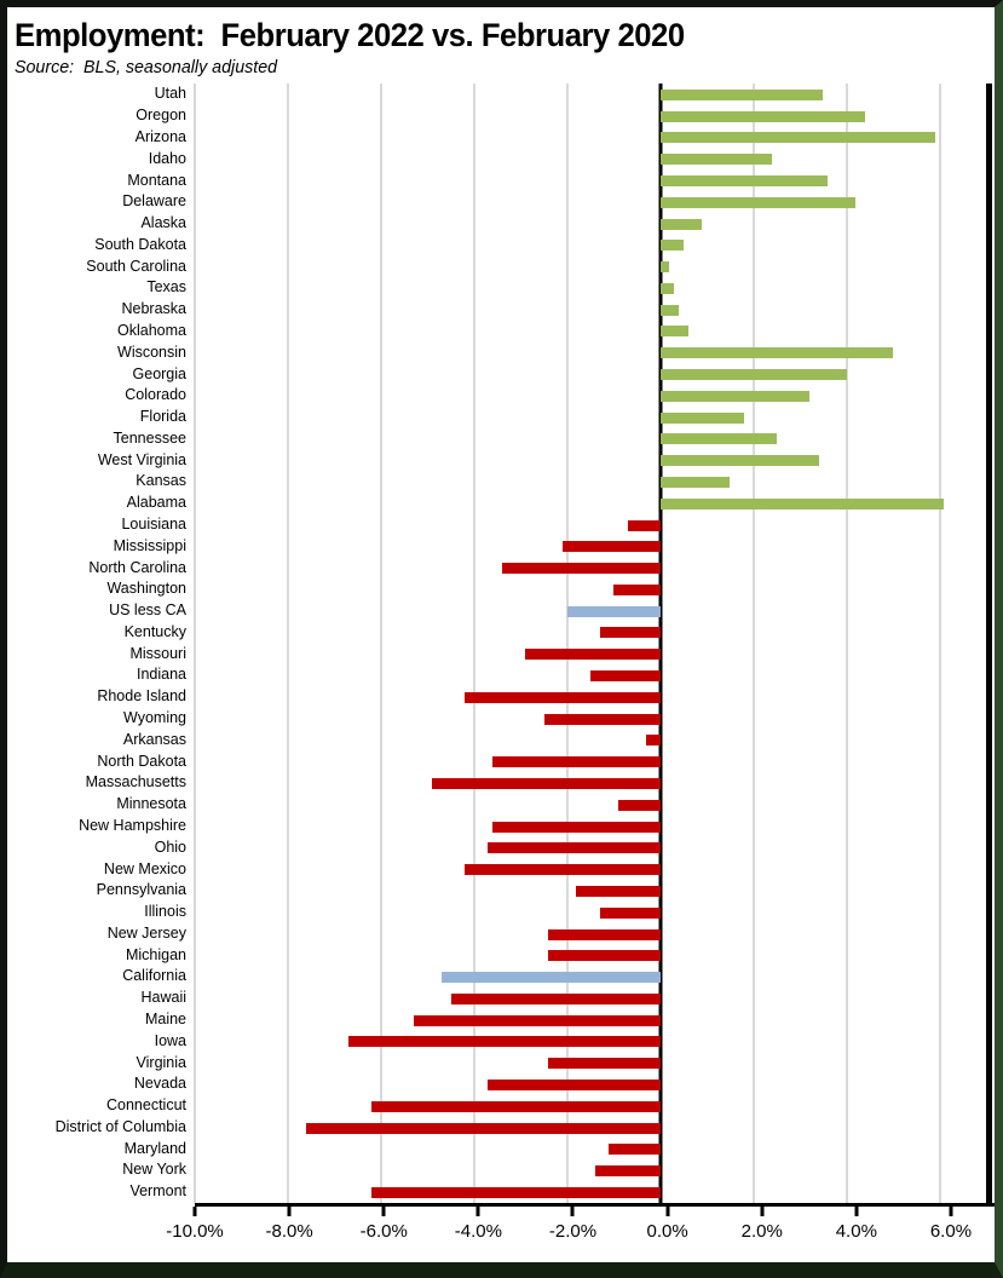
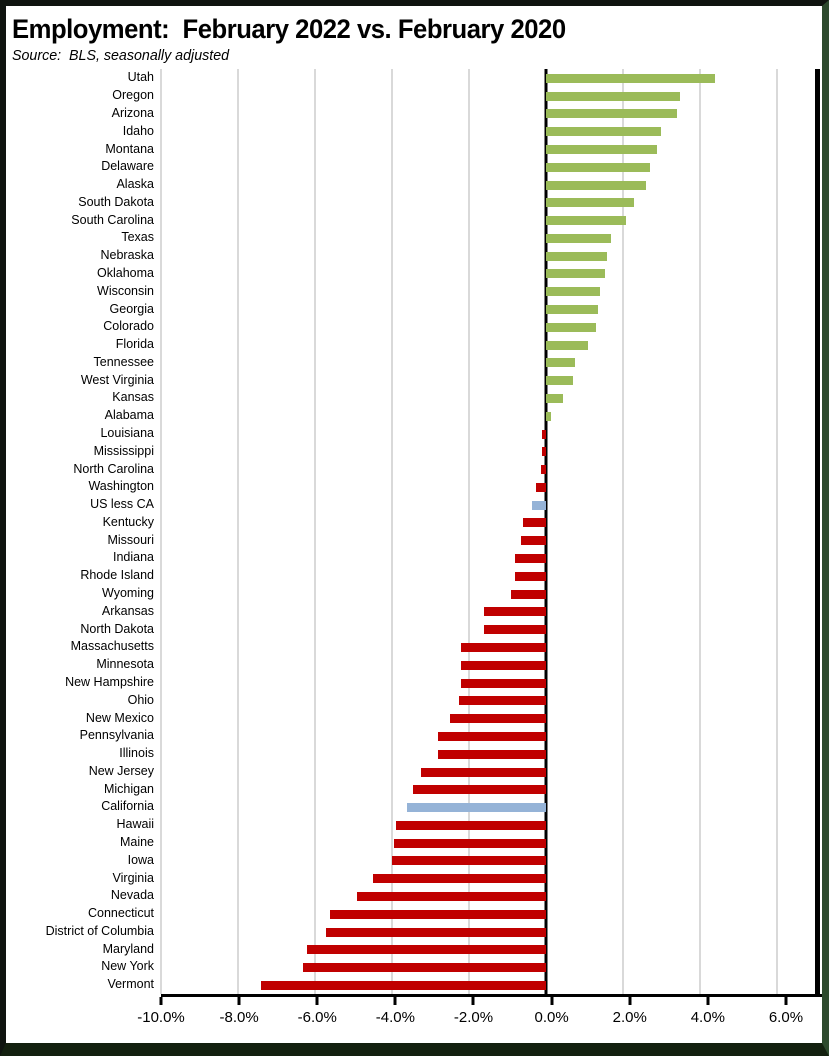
Utah: 3.5% -> 4.4%
Oregon: 4.4% -> 3.5%
Arizona: 5.9% -> 3.4%
Idaho: 2.4% -> 3.0%
Montana: 3.6% -> 2.9%
Delaware: 4.2% -> 2.7%
Alaska: 0.9% -> 2.6%
South Dakota: 0.5% -> 2.3%
South Carolina: 0.2% -> 2.1%
Texas: 0.3% -> 1.7%
Nebraska: 0.4% -> 1.6%
Oklahoma: 0.6% -> 1.6%
Wisconsin: 5.0% -> 1.4%
Georgia: 4.0% -> 1.4%
Colorado: 3.2% -> 1.3%
Florida: 1.8% -> 1.1%
Tennessee: 2.5% -> 0.8%
West Virginia: 3.4% -> 0.7%
Kansas: 1.5% -> 0.5%
Alabama: 6.1% -> 0.1%
Louisiana: -0.7% -> -0.1%
Mississippi: -2.1% -> -0.1%
North Carolina: -3.4% -> -0.1%
Washington: -1.0% -> -0.2%
US less CA: -2.0% -> -0.3%
Kentucky: -1.3% -> -0.6%
Missouri: -2.9% -> -0.7%
Indiana: -1.5% -> -0.8%
Rhode Island: -4.2% -> -0.8%
Wyoming: -2.5% -> -0.9%
Arkansas: -0.3% -> -1.6%
North Dakota: -3.6% -> -1.6%
Massachusetts: -4.9% -> -2.2%
Minnesota: -0.9% -> -2.2%
New Hampshire: -3.6% -> -2.2%
Ohio: -3.7% -> -2.2%
New Mexico: -4.2% -> -2.5%
Pennsylvania: -1.8% -> -2.8%
Illinois: -1.3% -> -2.8%
New Jersey: -2.4% -> -3.2%
Michigan: -2.4% -> -3.5%
California: -4.7% -> -3.6%
Hawaii: -4.5% -> -3.9%
Maine: -5.3% -> -4.0%
Iowa: -6.7% -> -4.0%
Virginia: -2.4% -> -4.5%
Nevada: -3.7% -> -4.9%
Connecticut: -6.2% -> -5.6%
District of Columbia: -7.6% -> -5.7%
Maryland: -1.1% -> -6.2%
New York: -1.4% -> -6.3%
Vermont: -6.2% -> -7.4%
